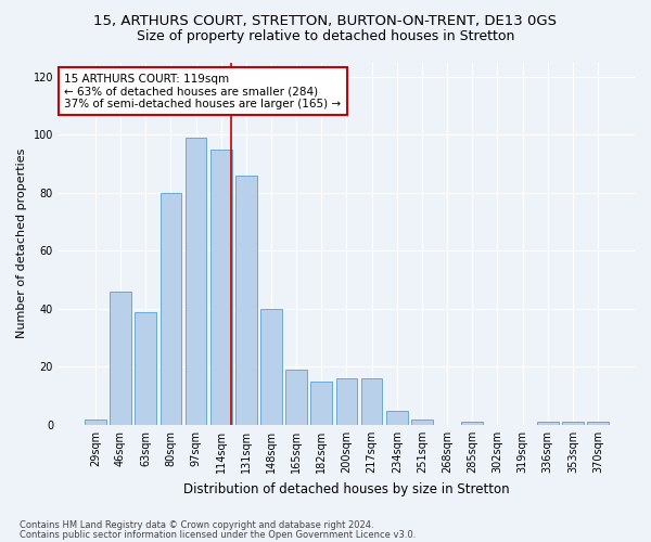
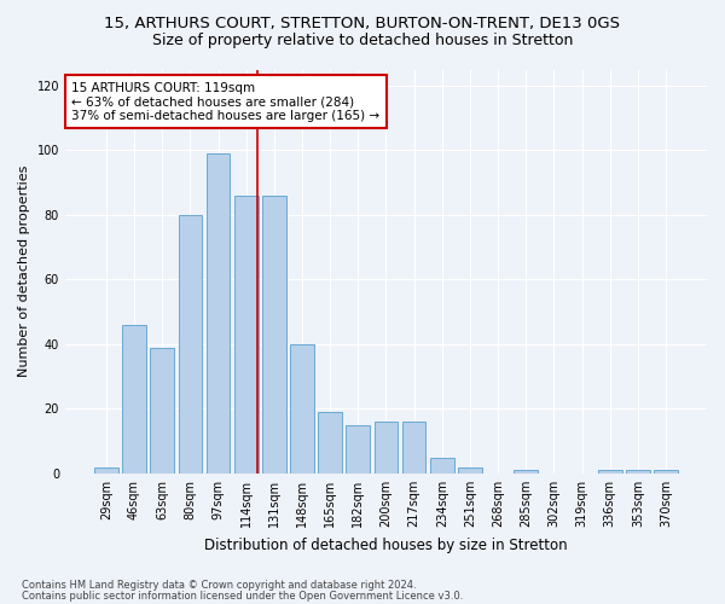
114sqm: 95 -> 86
